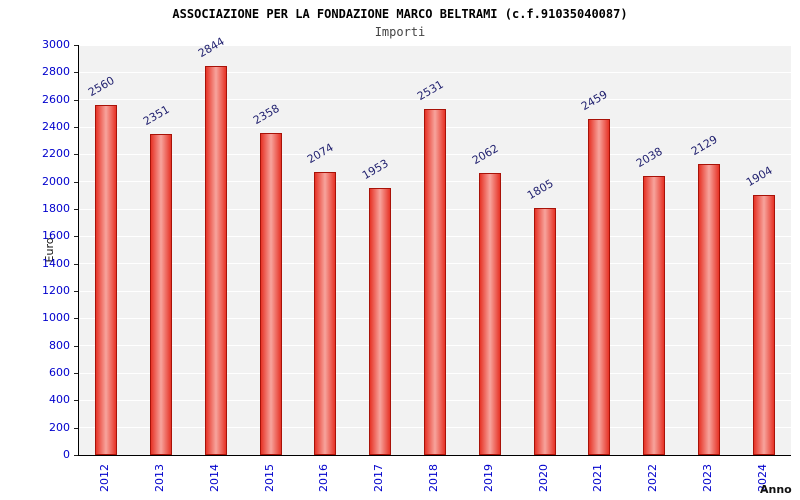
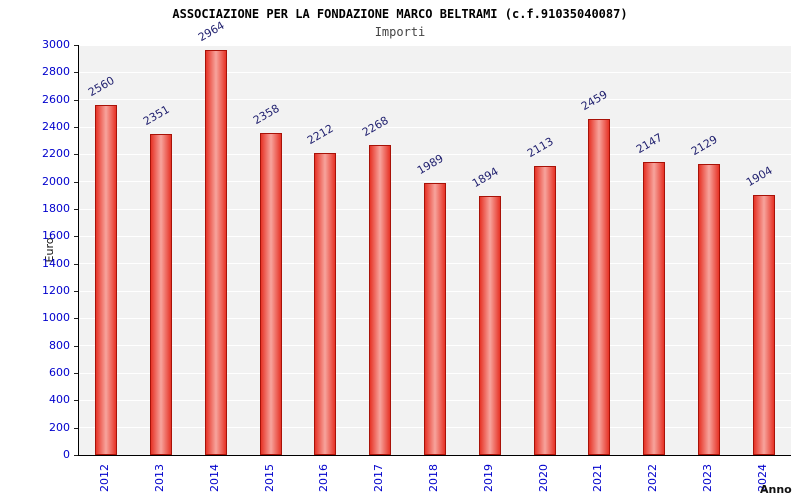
2014: 2844 -> 2964
2016: 2074 -> 2212
2017: 1953 -> 2268
2018: 2531 -> 1989
2019: 2062 -> 1894
2020: 1805 -> 2113
2022: 2038 -> 2147
